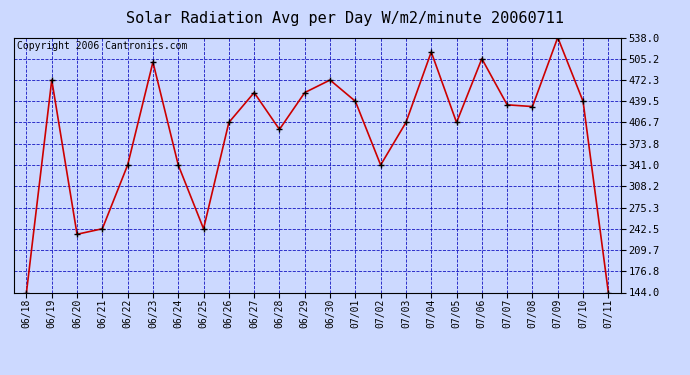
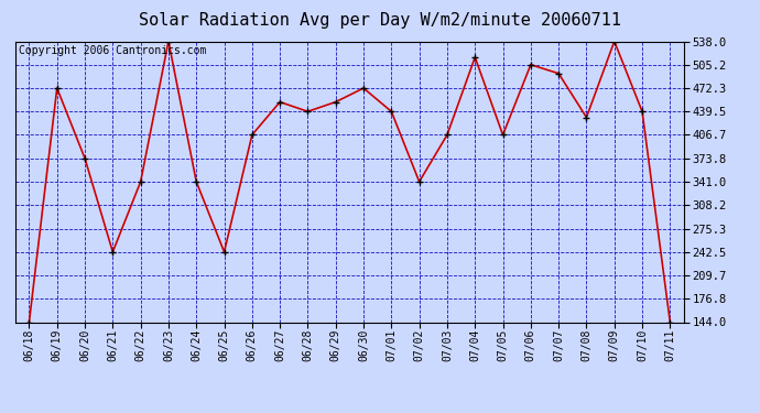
06/20: 234 -> 374
06/23: 500 -> 538
06/28: 396 -> 440
07/07: 434 -> 493
